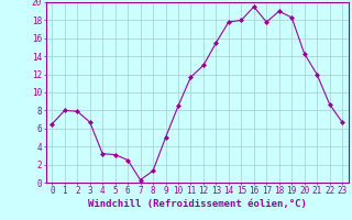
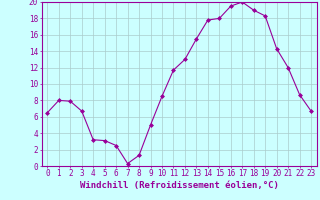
17: 17.8 -> 20.0
